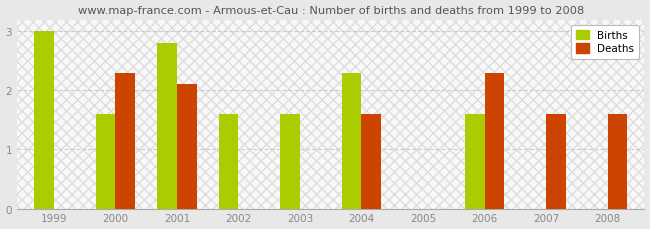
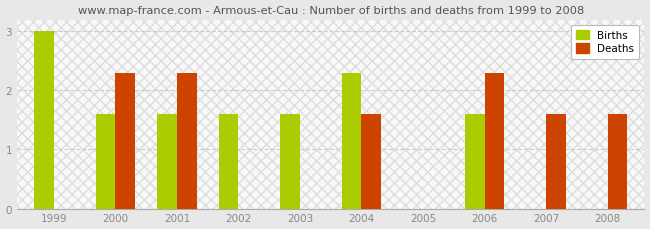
Births/2001: 2.8 -> 1.6
Deaths/2001: 2.1 -> 2.3
